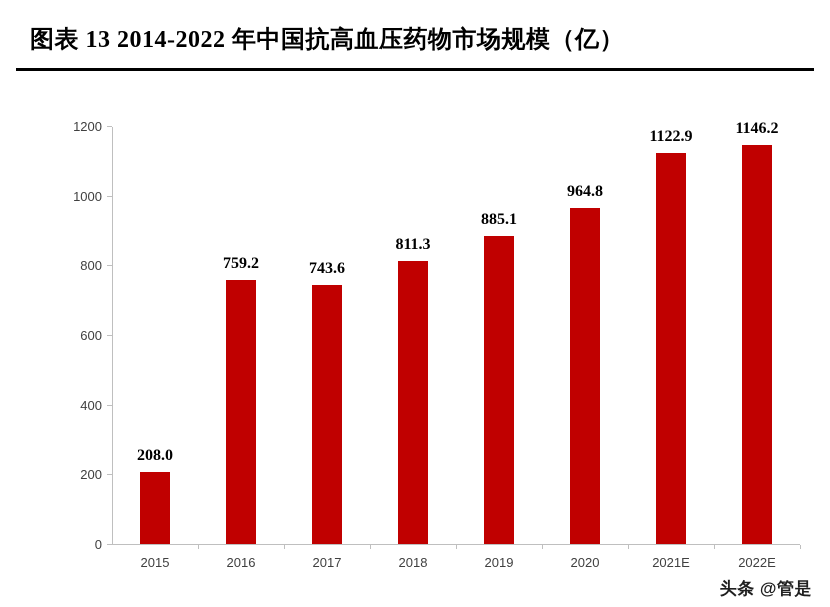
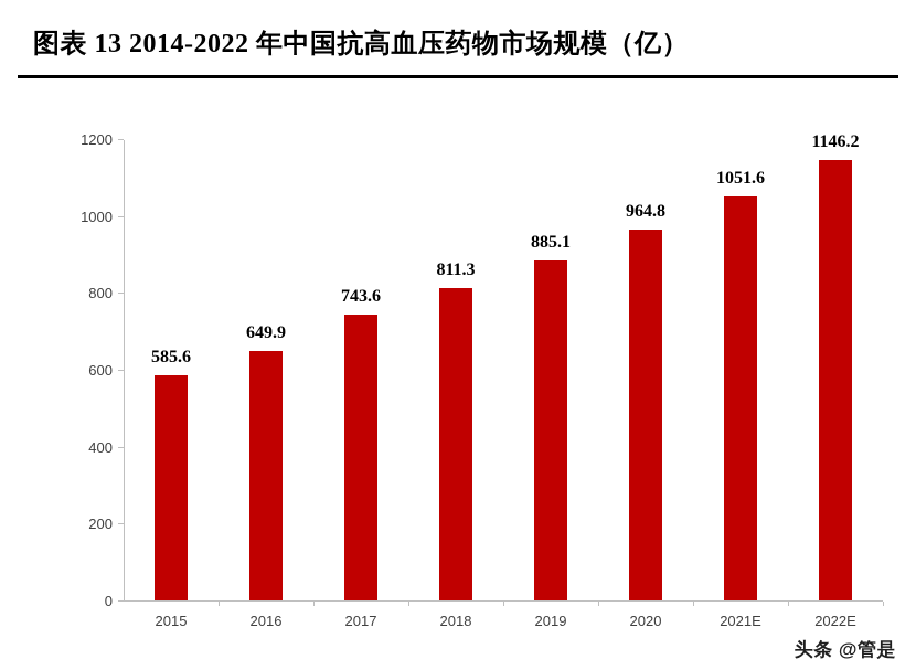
2015: 208.0 -> 585.6
2016: 759.2 -> 649.9
2021E: 1122.9 -> 1051.6
